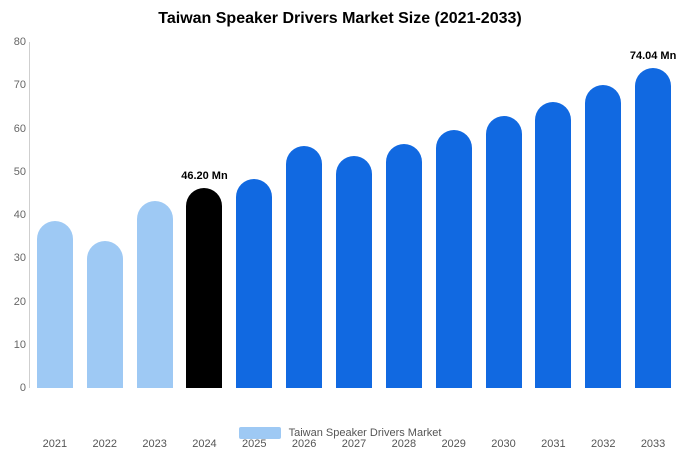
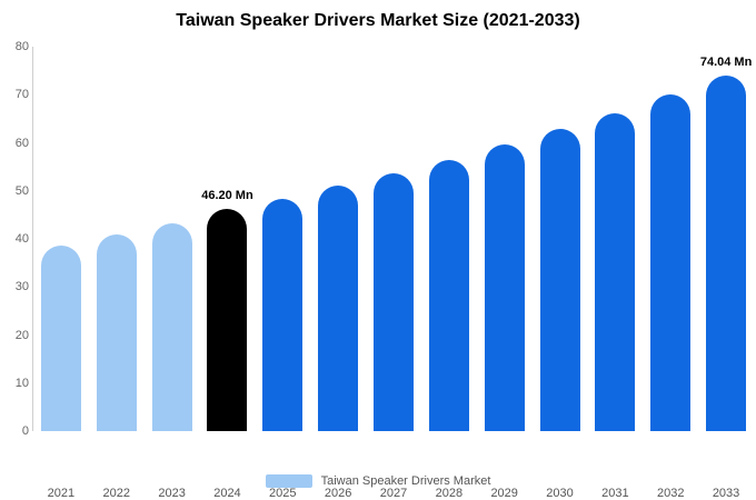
2022: 34 -> 41
2026: 56 -> 51
